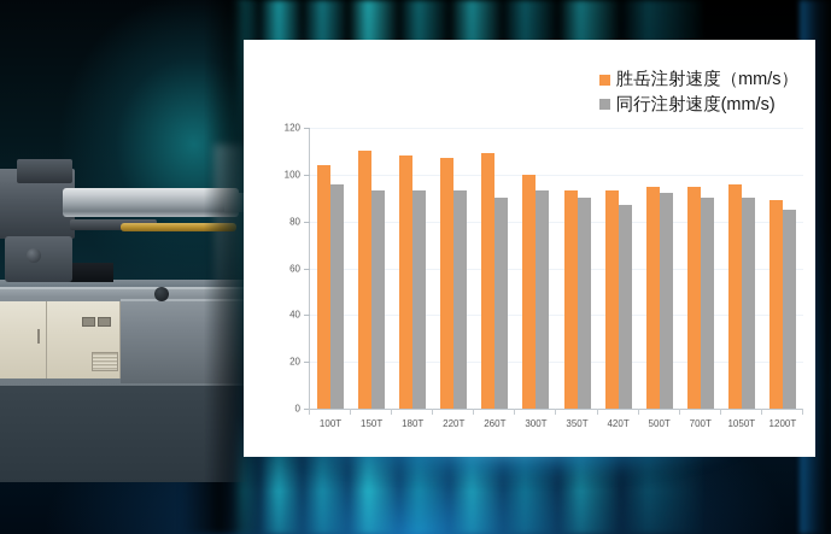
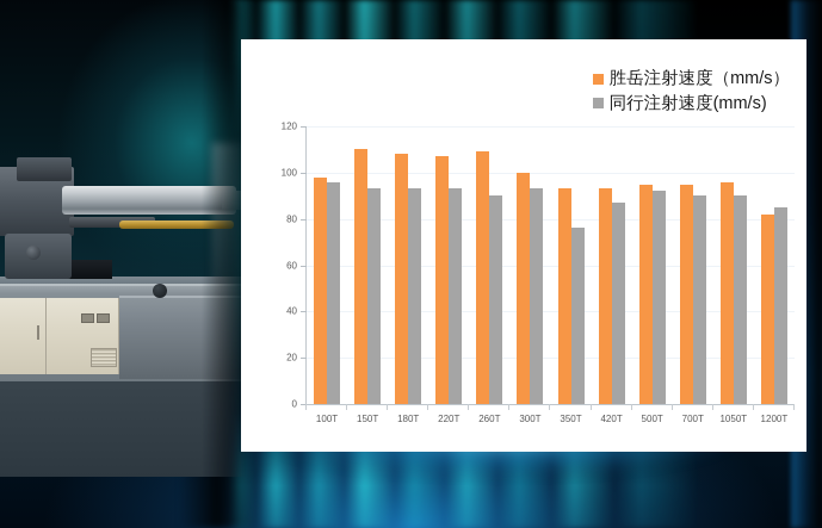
胜岳注射速度（mm/s）/100T: 104 -> 98
同行注射速度(mm/s)/350T: 90 -> 76
胜岳注射速度（mm/s）/1200T: 89 -> 82
